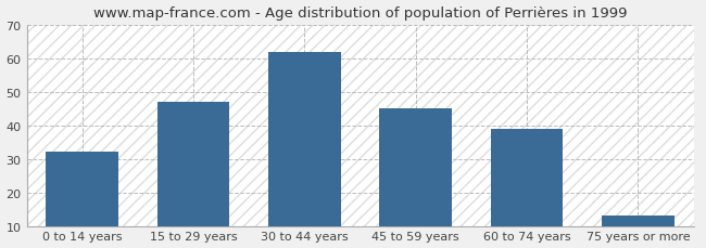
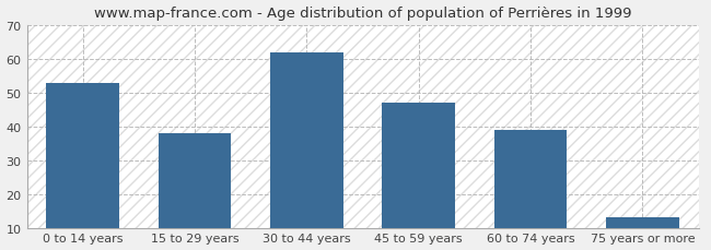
0 to 14 years: 32 -> 53
15 to 29 years: 47 -> 38
45 to 59 years: 45 -> 47
